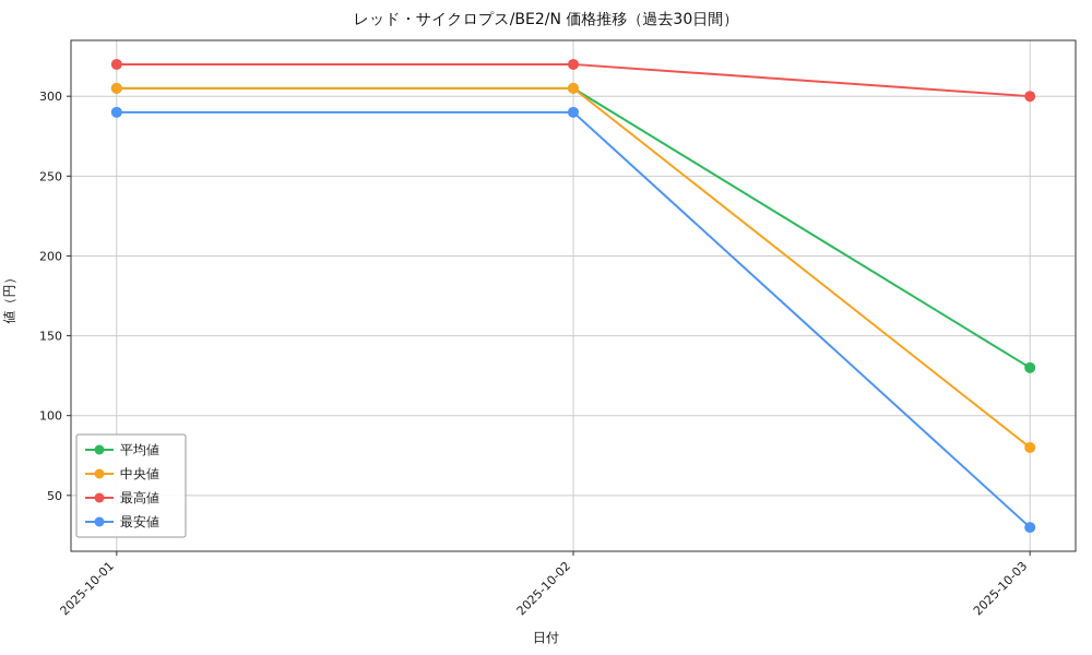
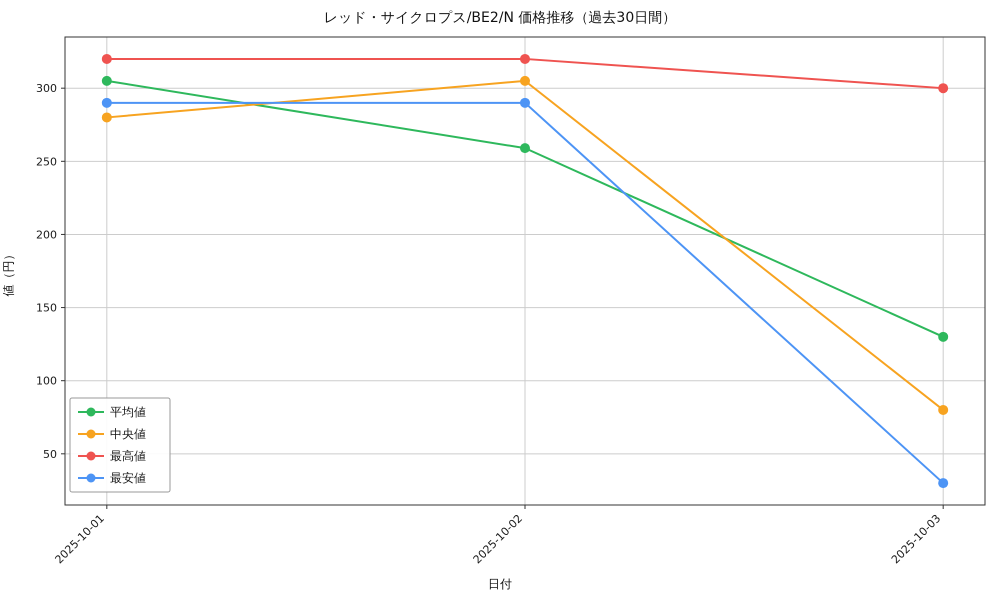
中央値/2025-10-01: 305 -> 280
平均値/2025-10-02: 305 -> 259
